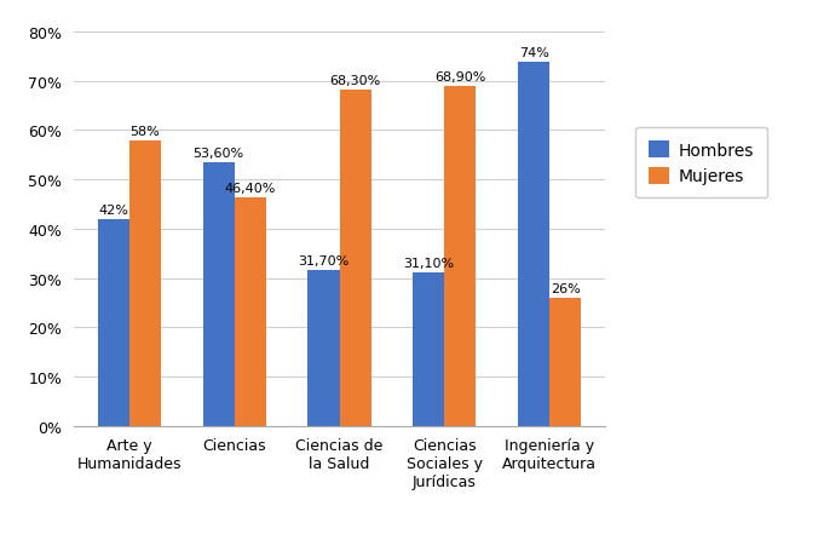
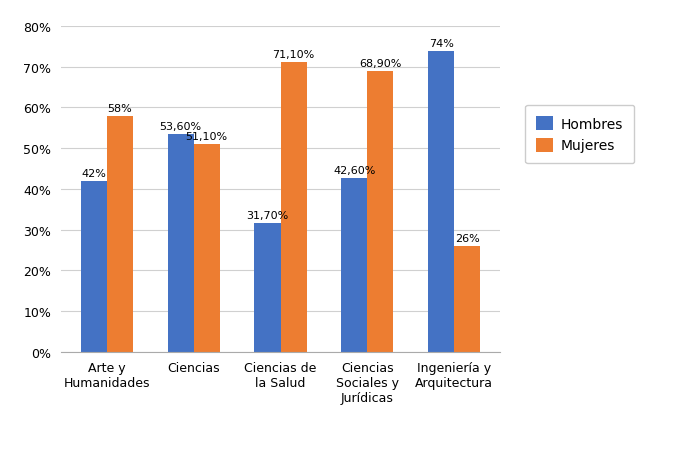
Mujeres/Ciencias: 46,40% -> 51,10%
Mujeres/Ciencias de la Salud: 68,30% -> 71,10%
Hombres/Ciencias Sociales y Jurídicas: 31,10% -> 42,60%
